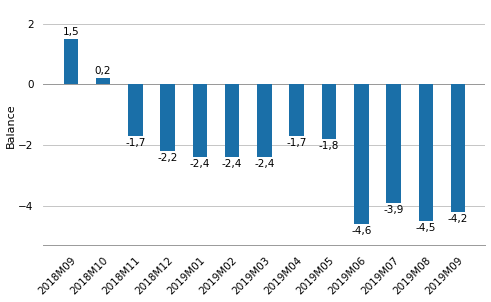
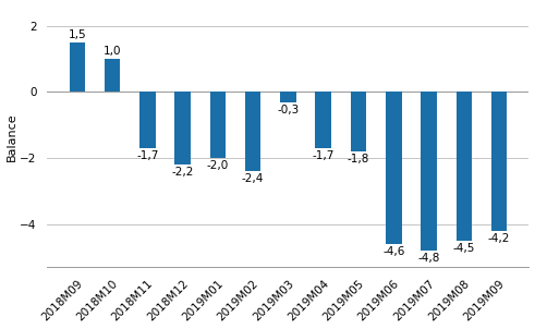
2018M10: 0,2 -> 1,0
2019M01: -2,4 -> -2,0
2019M03: -2,4 -> -0,3
2019M07: -3,9 -> -4,8
